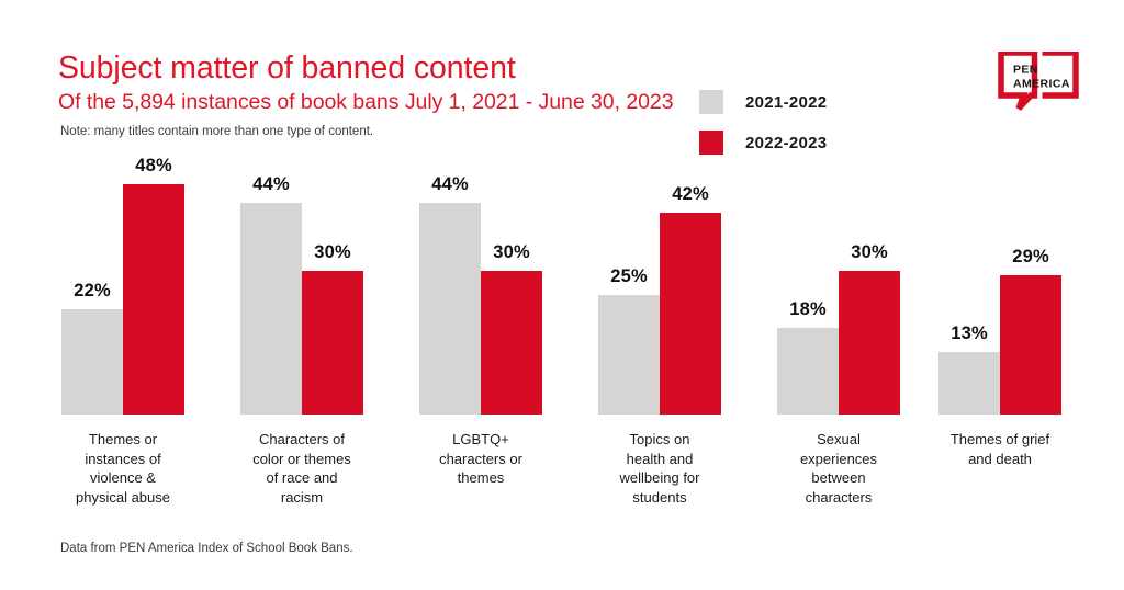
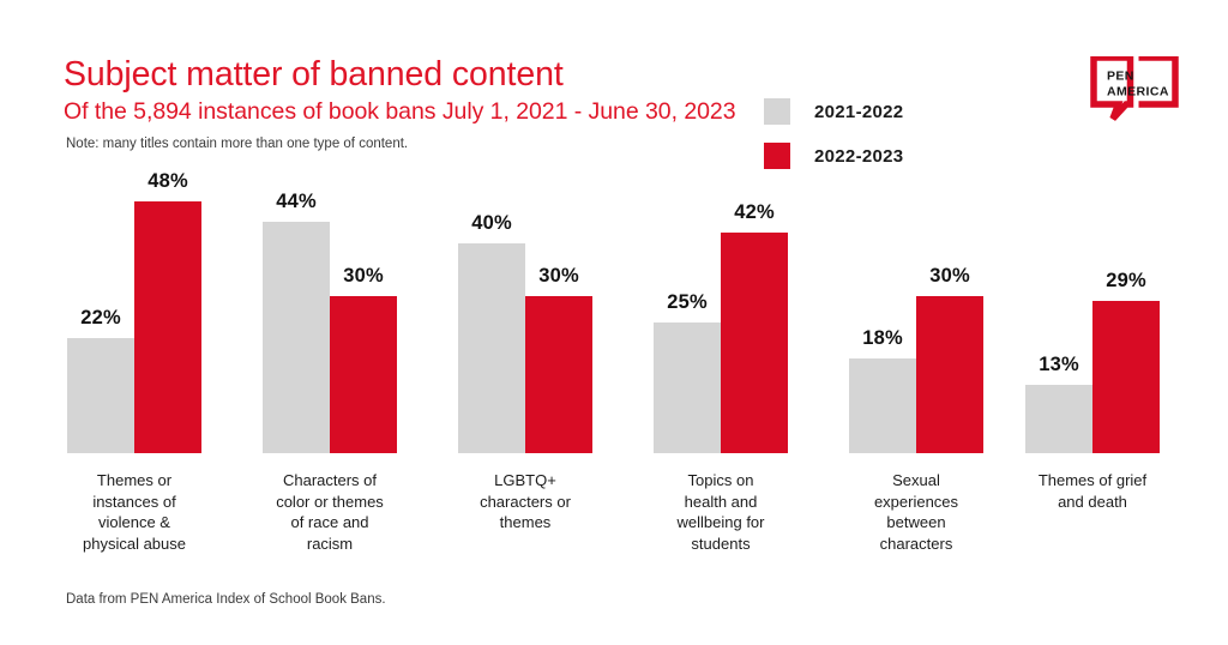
2021-2022/LGBTQ+ characters or themes: 44% -> 40%
